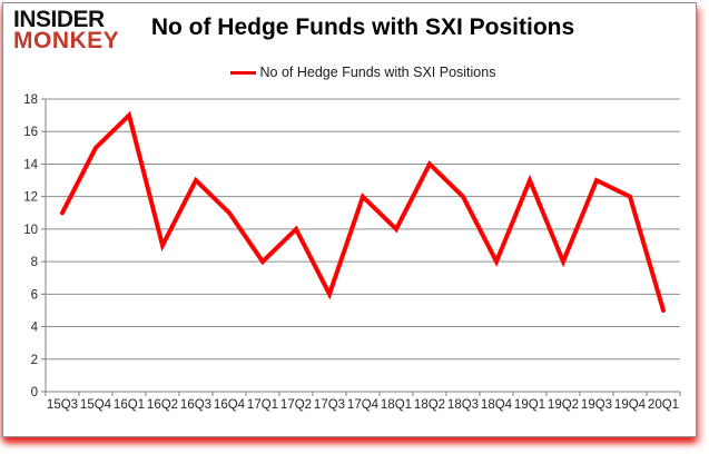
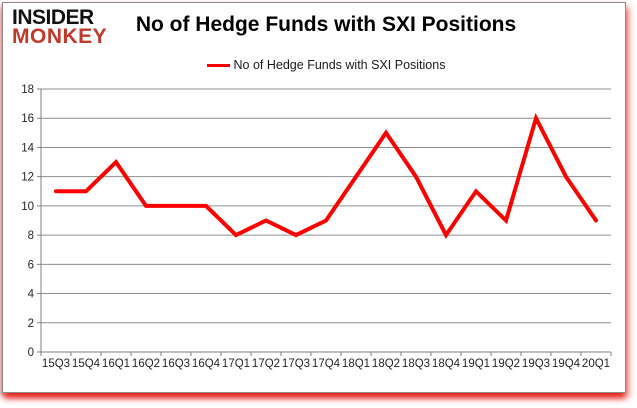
15Q4: 15 -> 11
16Q1: 17 -> 13
16Q2: 9 -> 10
16Q3: 13 -> 10
16Q4: 11 -> 10
17Q2: 10 -> 9
17Q3: 6 -> 8
17Q4: 12 -> 9
18Q1: 10 -> 12
18Q2: 14 -> 15
19Q1: 13 -> 11
19Q2: 8 -> 9
19Q3: 13 -> 16
20Q1: 5 -> 9
